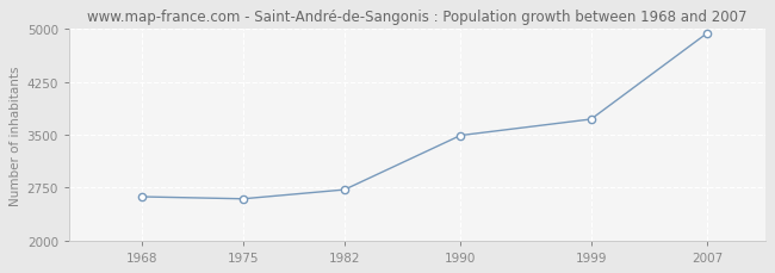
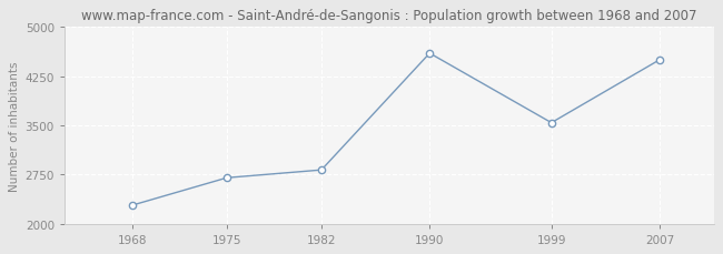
1968: 2620 -> 2280
1975: 2590 -> 2700
1982: 2720 -> 2820
1990: 3490 -> 4600
1999: 3720 -> 3540
2007: 4940 -> 4500
